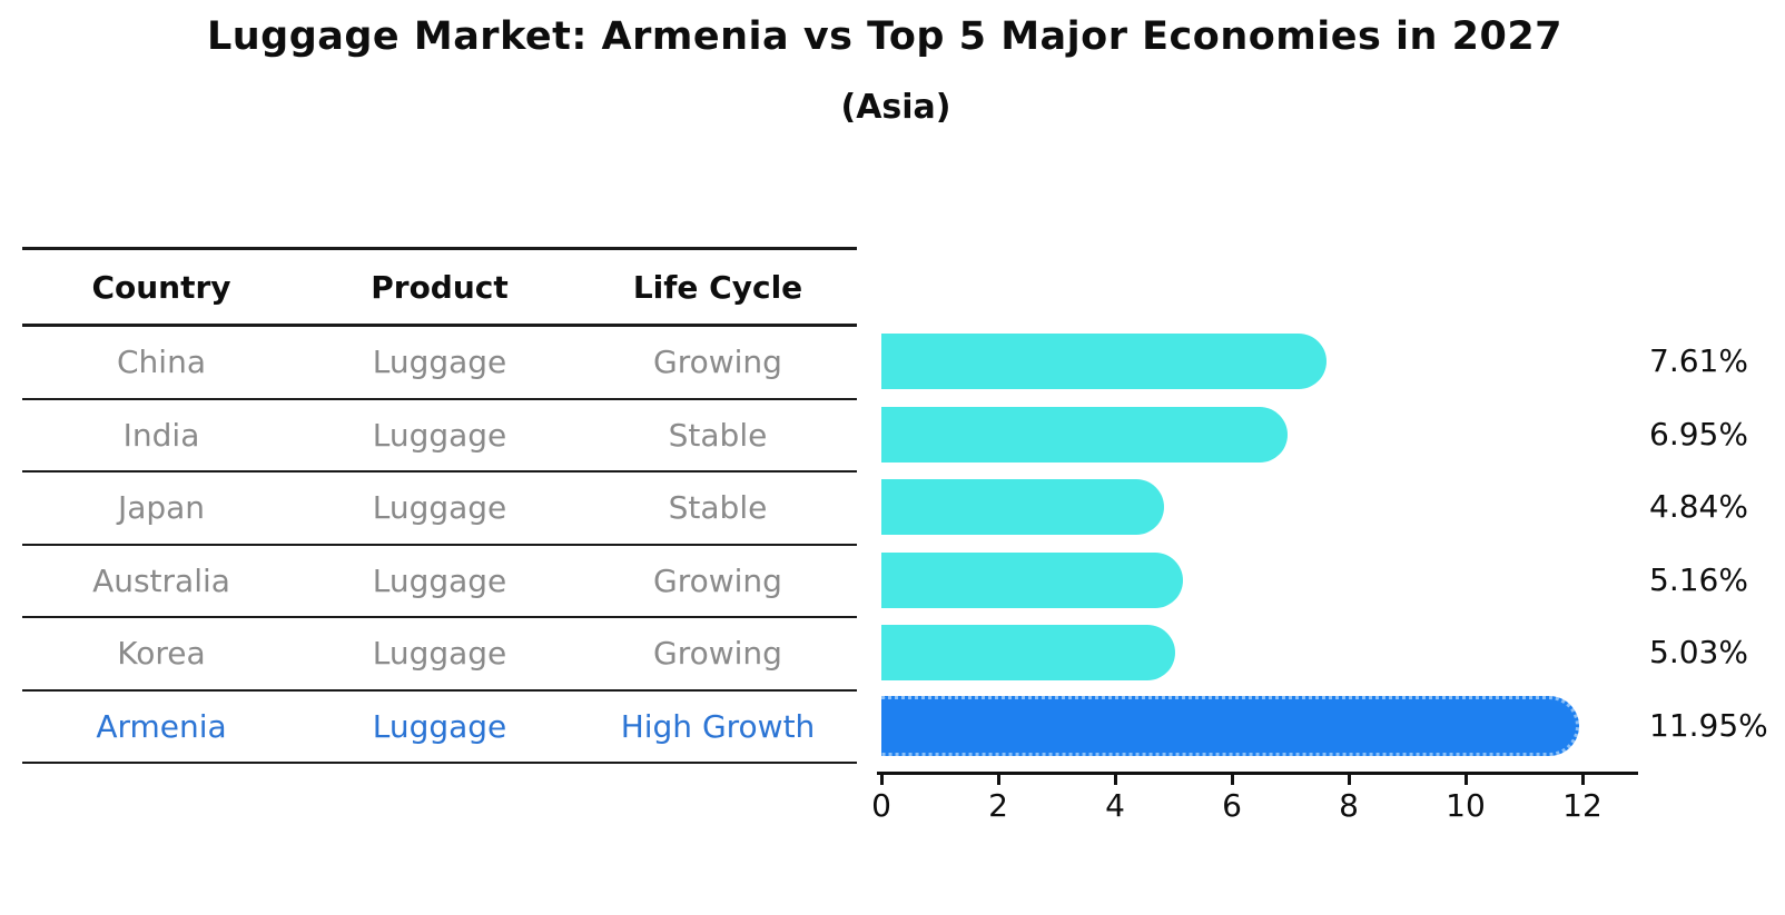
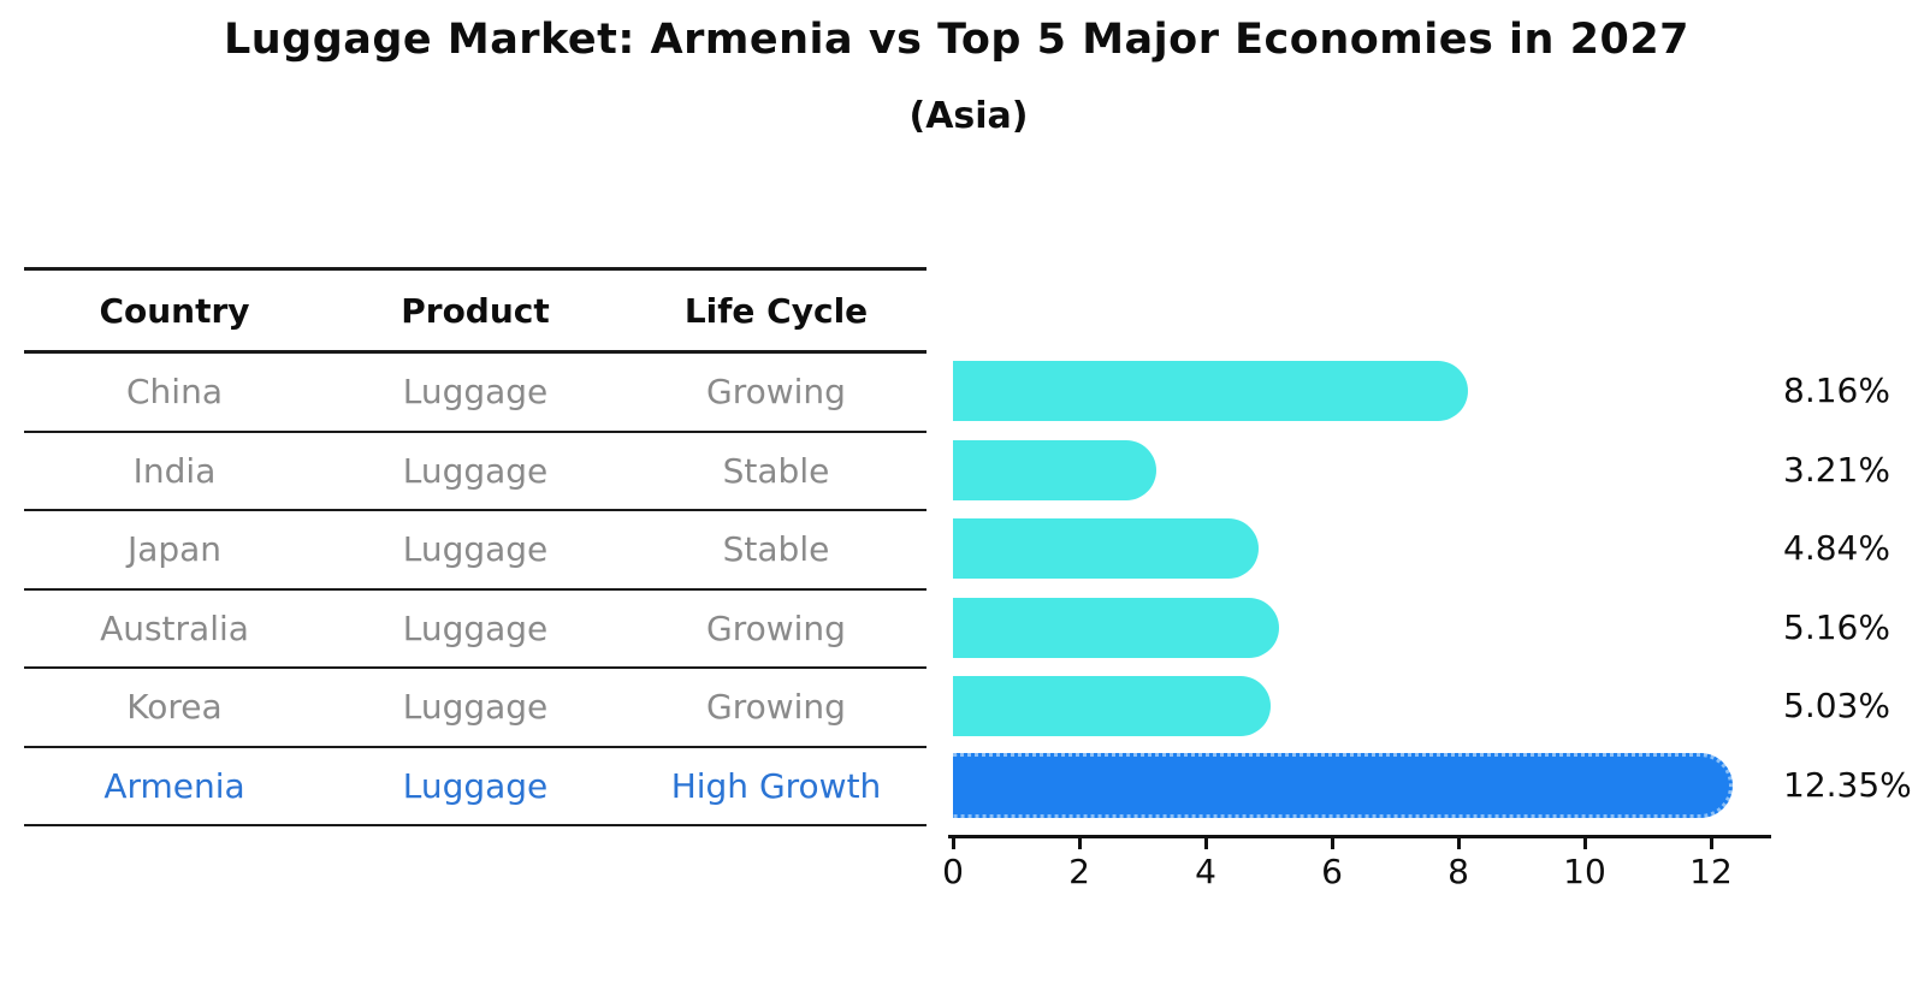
China: 7.61% -> 8.16%
India: 6.95% -> 3.21%
Armenia: 11.95% -> 12.35%
